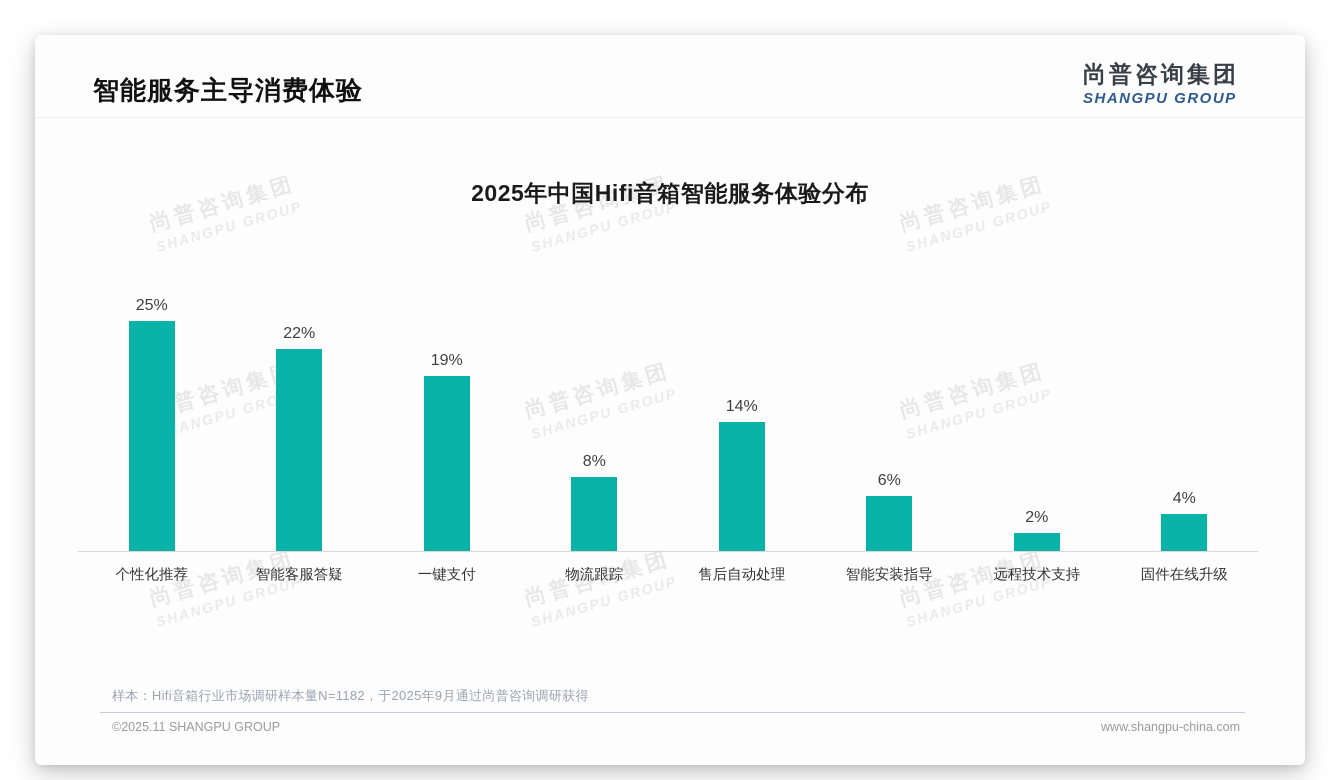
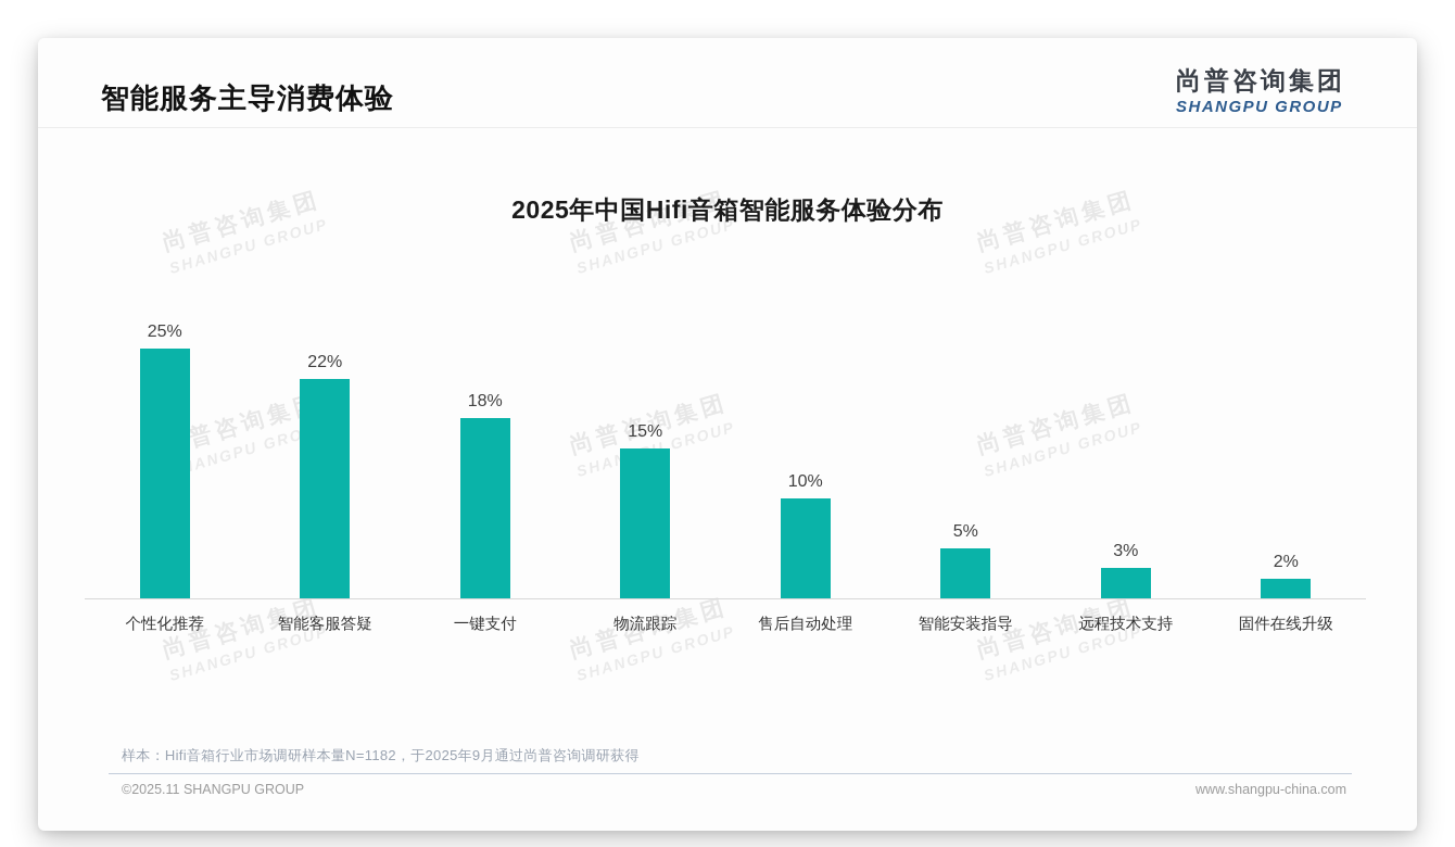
一键支付: 19% -> 18%
物流跟踪: 8% -> 15%
售后自动处理: 14% -> 10%
智能安装指导: 6% -> 5%
远程技术支持: 2% -> 3%
固件在线升级: 4% -> 2%
